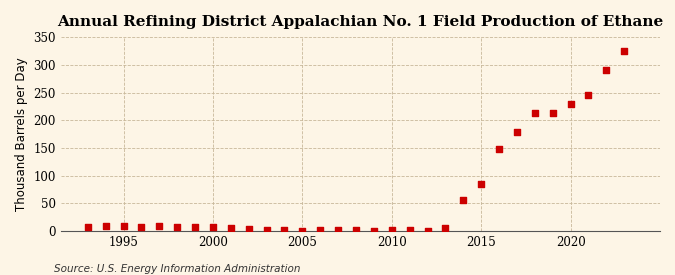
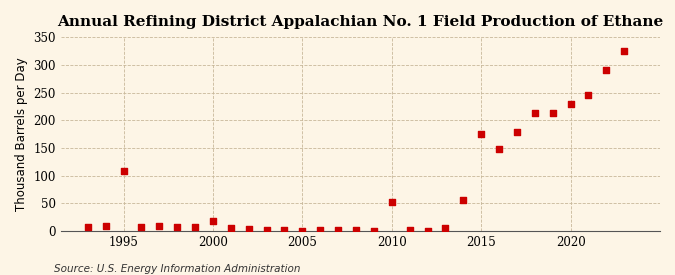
1995: 10 -> 108
2000: 7 -> 18
2010: 2 -> 52
2015: 85 -> 176
